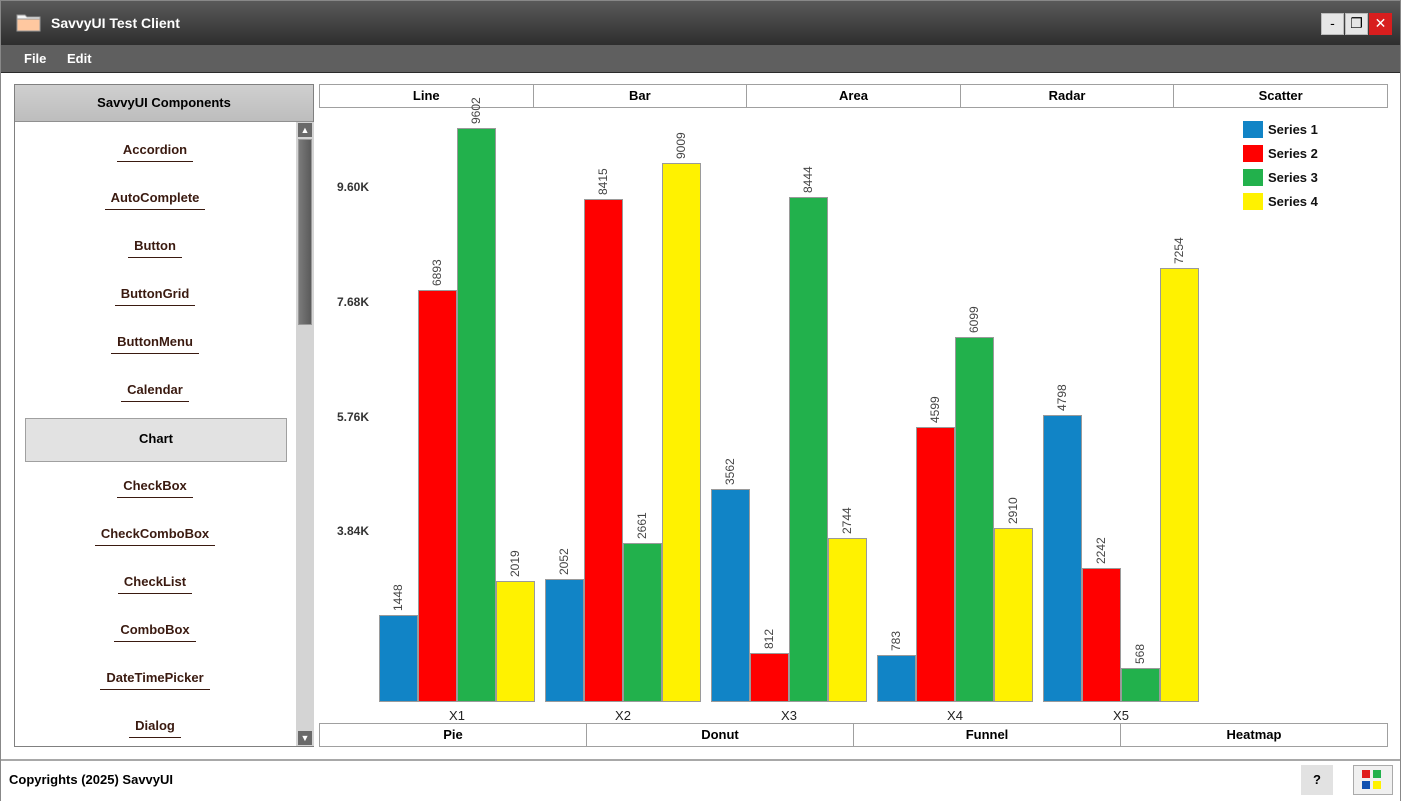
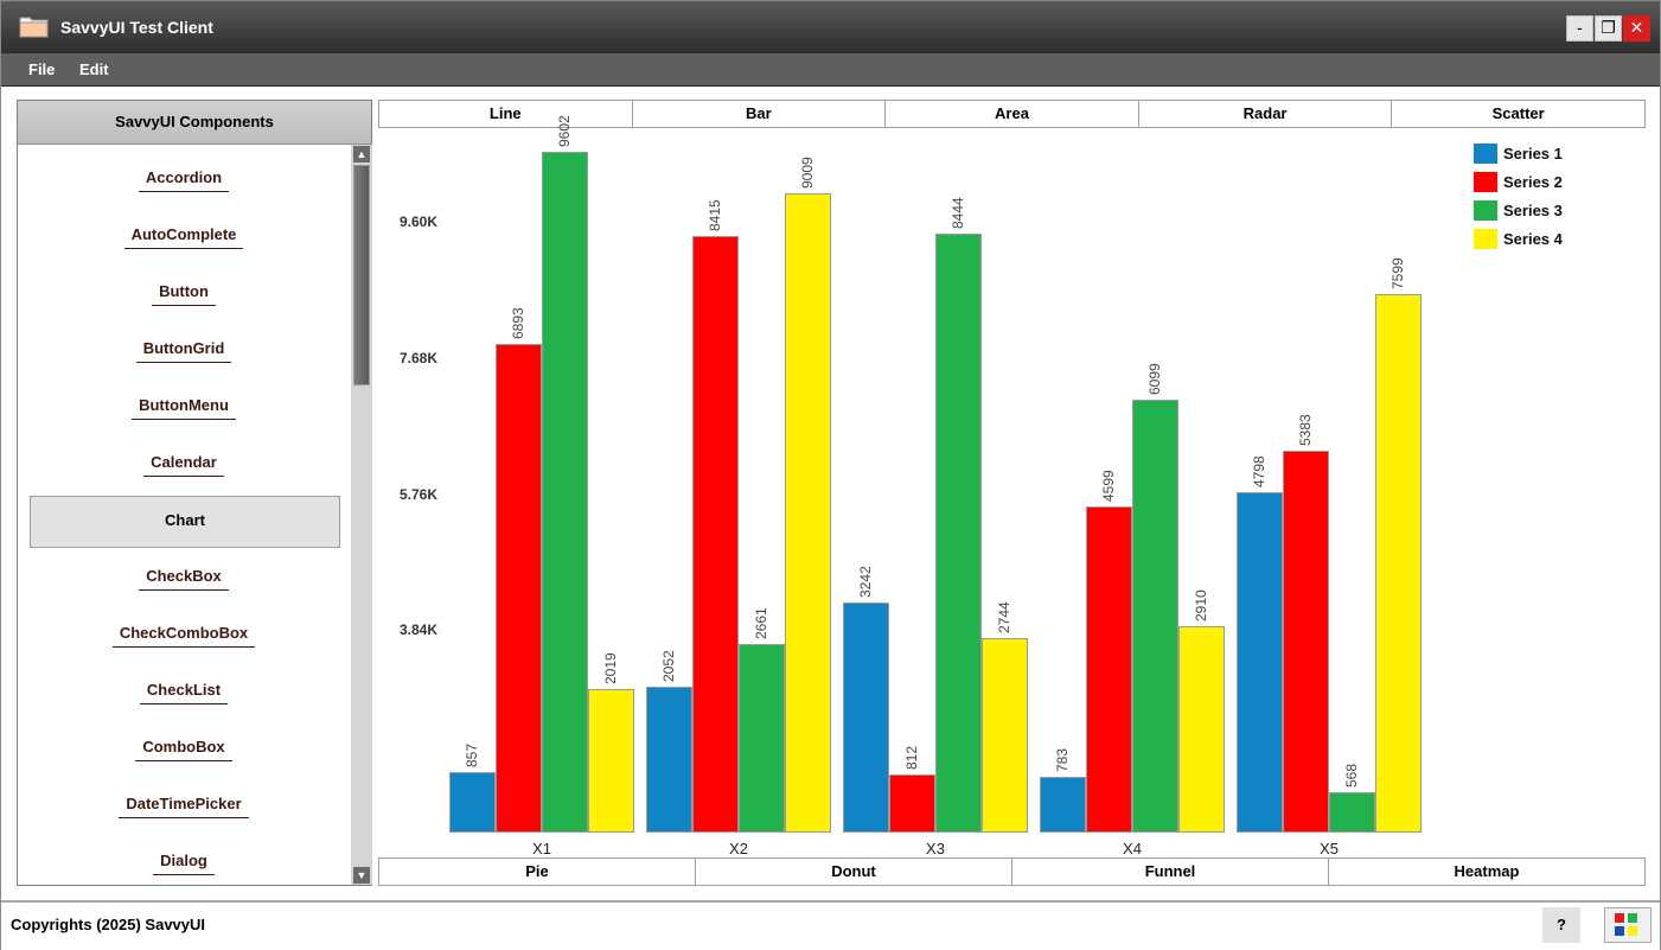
Series 1/X1: 1448 -> 857
Series 1/X3: 3562 -> 3242
Series 2/X5: 2242 -> 5383
Series 4/X5: 7254 -> 7599
